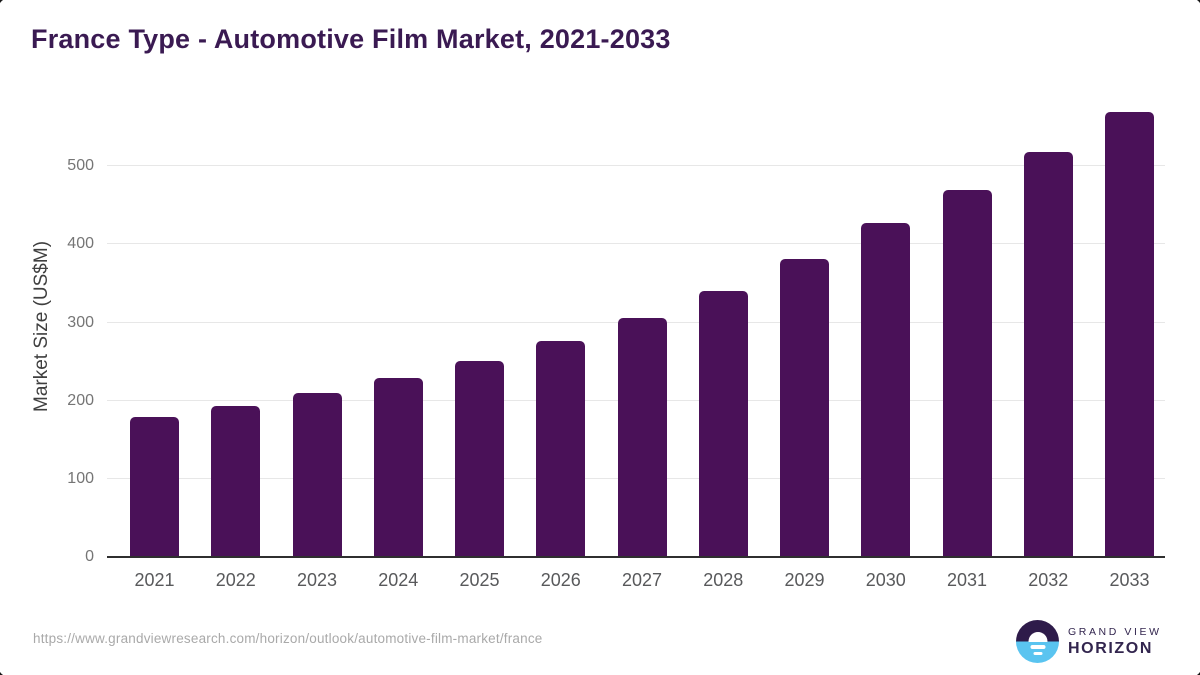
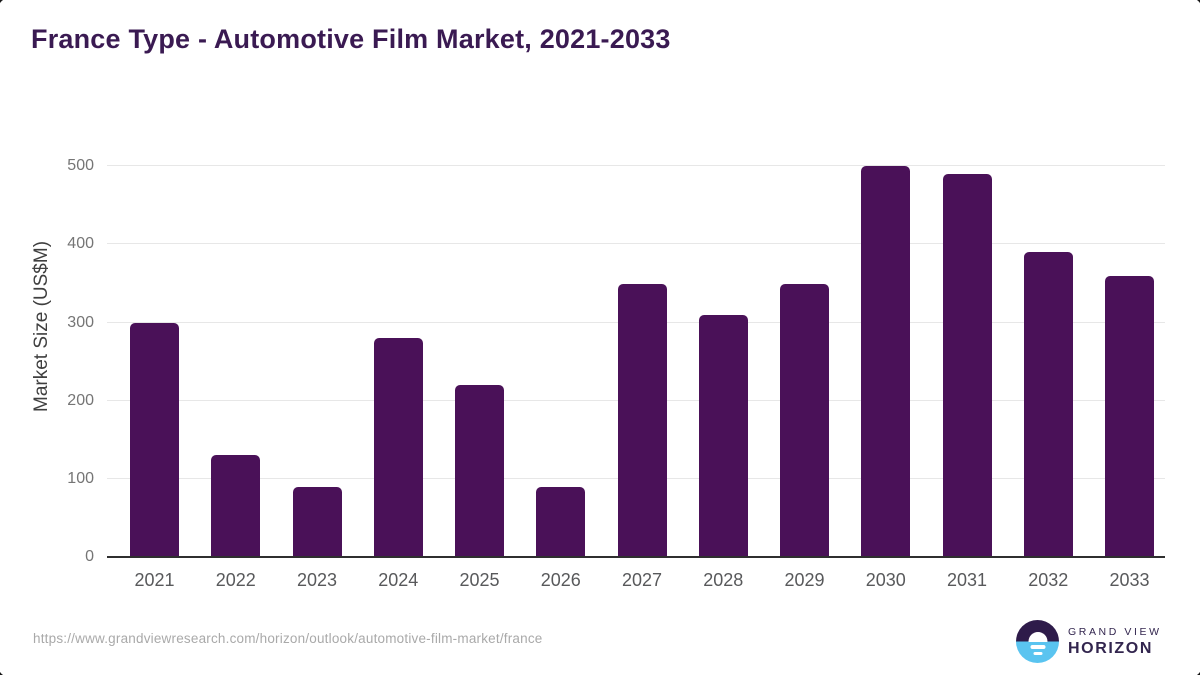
2021: 180 -> 300
2022: 190 -> 130
2023: 210 -> 90
2024: 230 -> 280
2025: 250 -> 220
2026: 280 -> 90
2027: 310 -> 350
2028: 340 -> 310
2029: 380 -> 350
2030: 430 -> 500
2031: 470 -> 490
2032: 520 -> 390
2033: 570 -> 360
